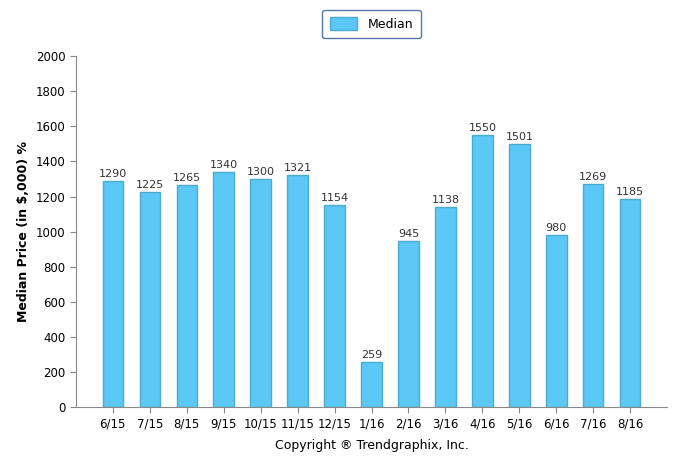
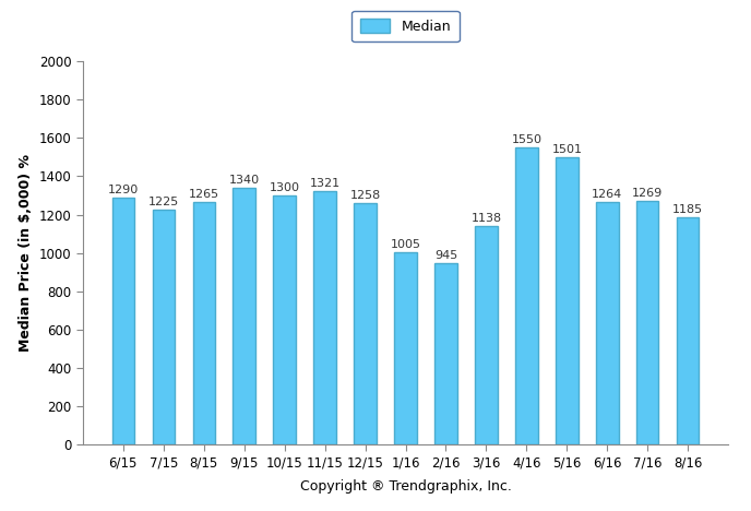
12/15: 1154 -> 1258
1/16: 259 -> 1005
6/16: 980 -> 1264
